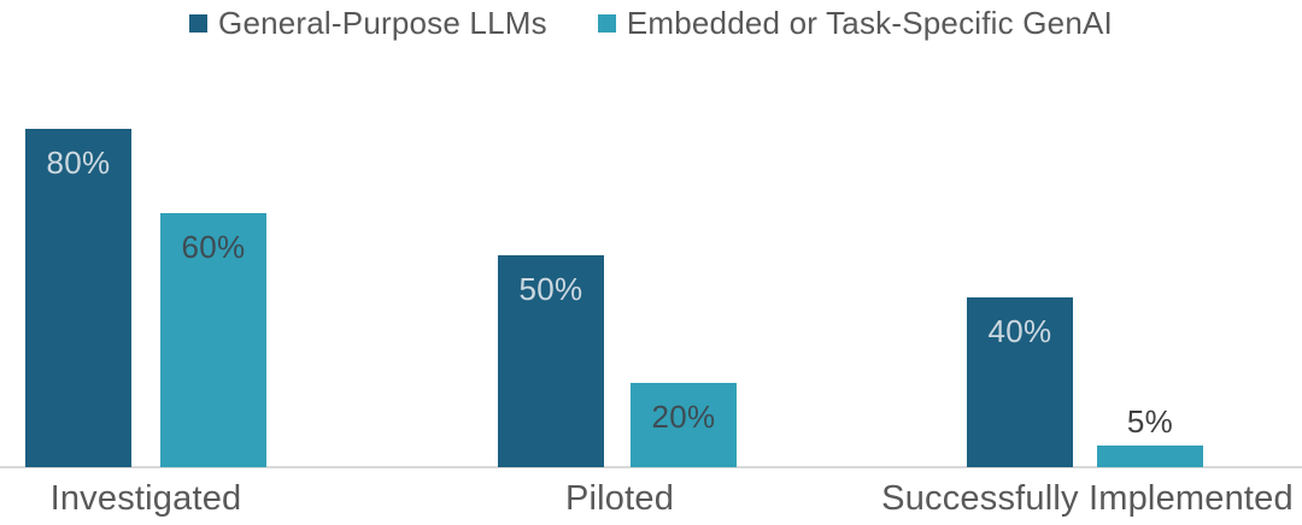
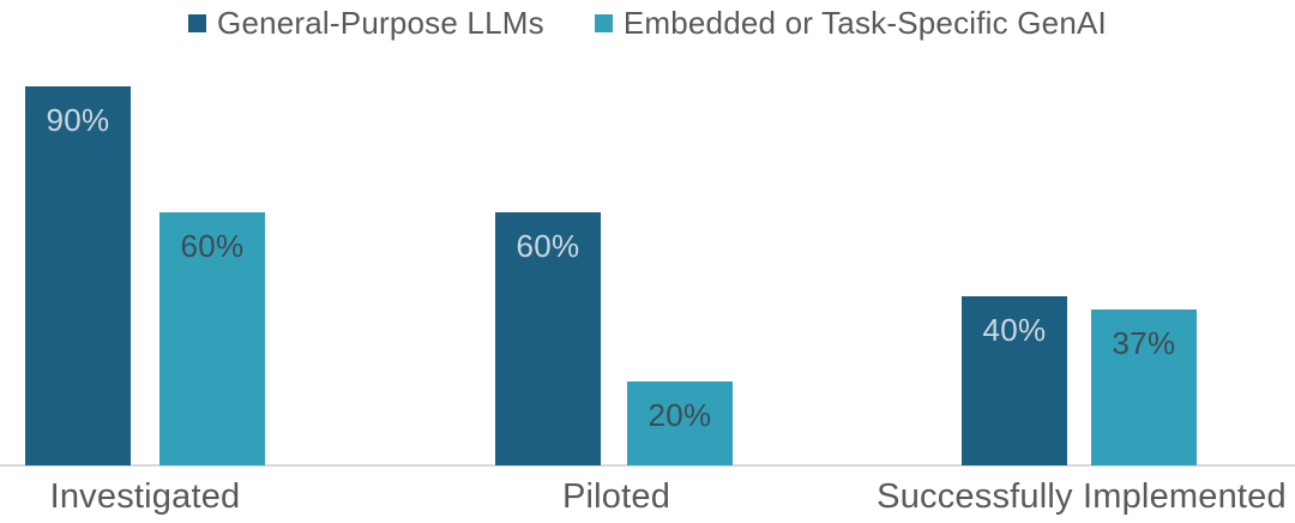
General-Purpose LLMs/Investigated: 80% -> 90%
General-Purpose LLMs/Piloted: 50% -> 60%
Embedded or Task-Specific GenAI/Successfully Implemented: 5% -> 37%
